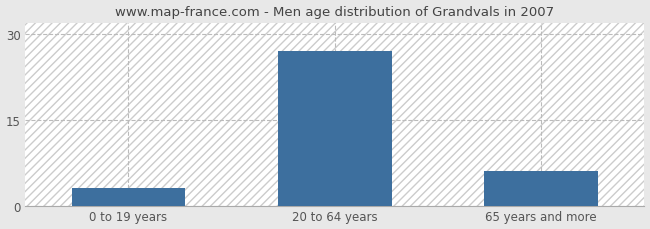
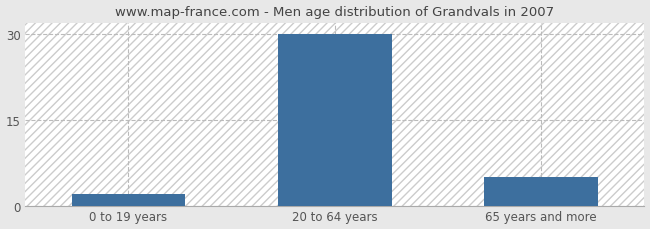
0 to 19 years: 3 -> 2
20 to 64 years: 27 -> 30
65 years and more: 6 -> 5
